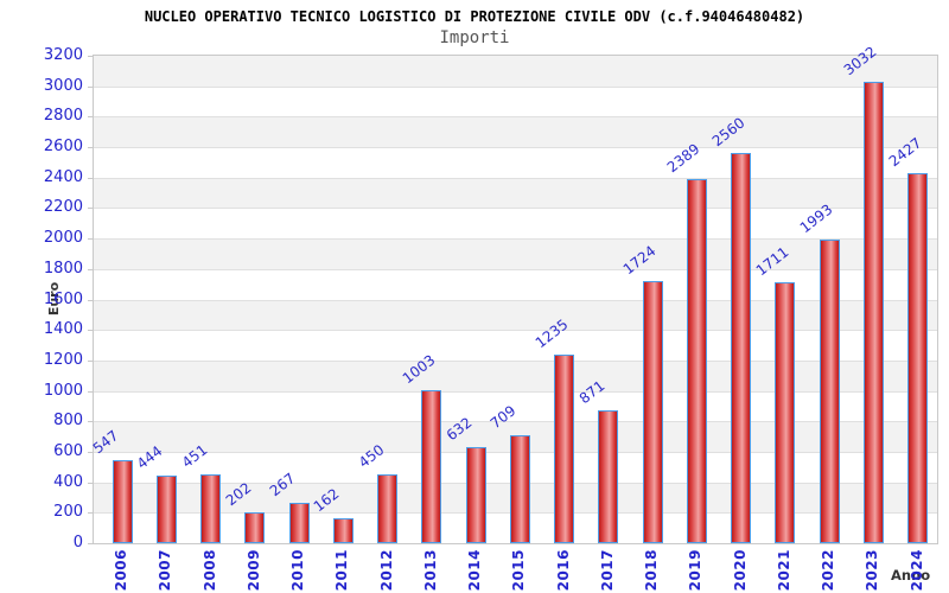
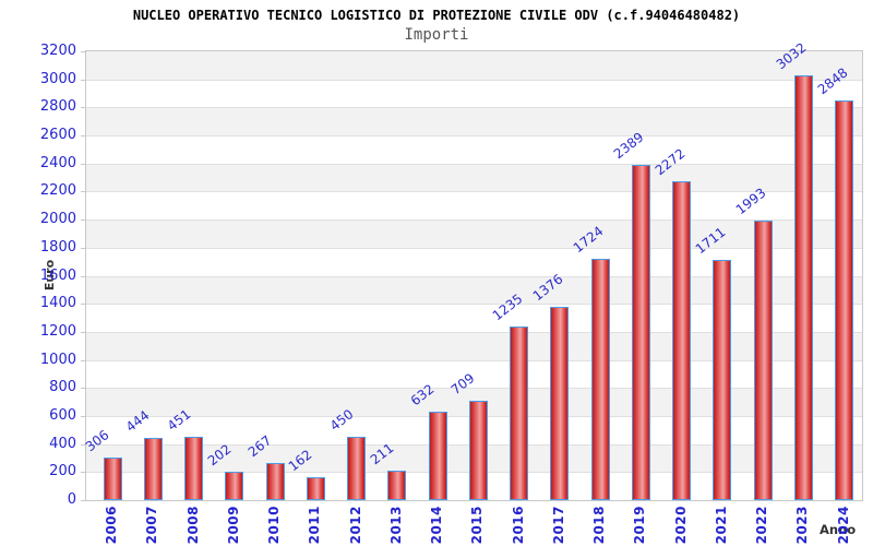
2006: 547 -> 306
2013: 1003 -> 211
2017: 871 -> 1376
2020: 2560 -> 2272
2024: 2427 -> 2848
